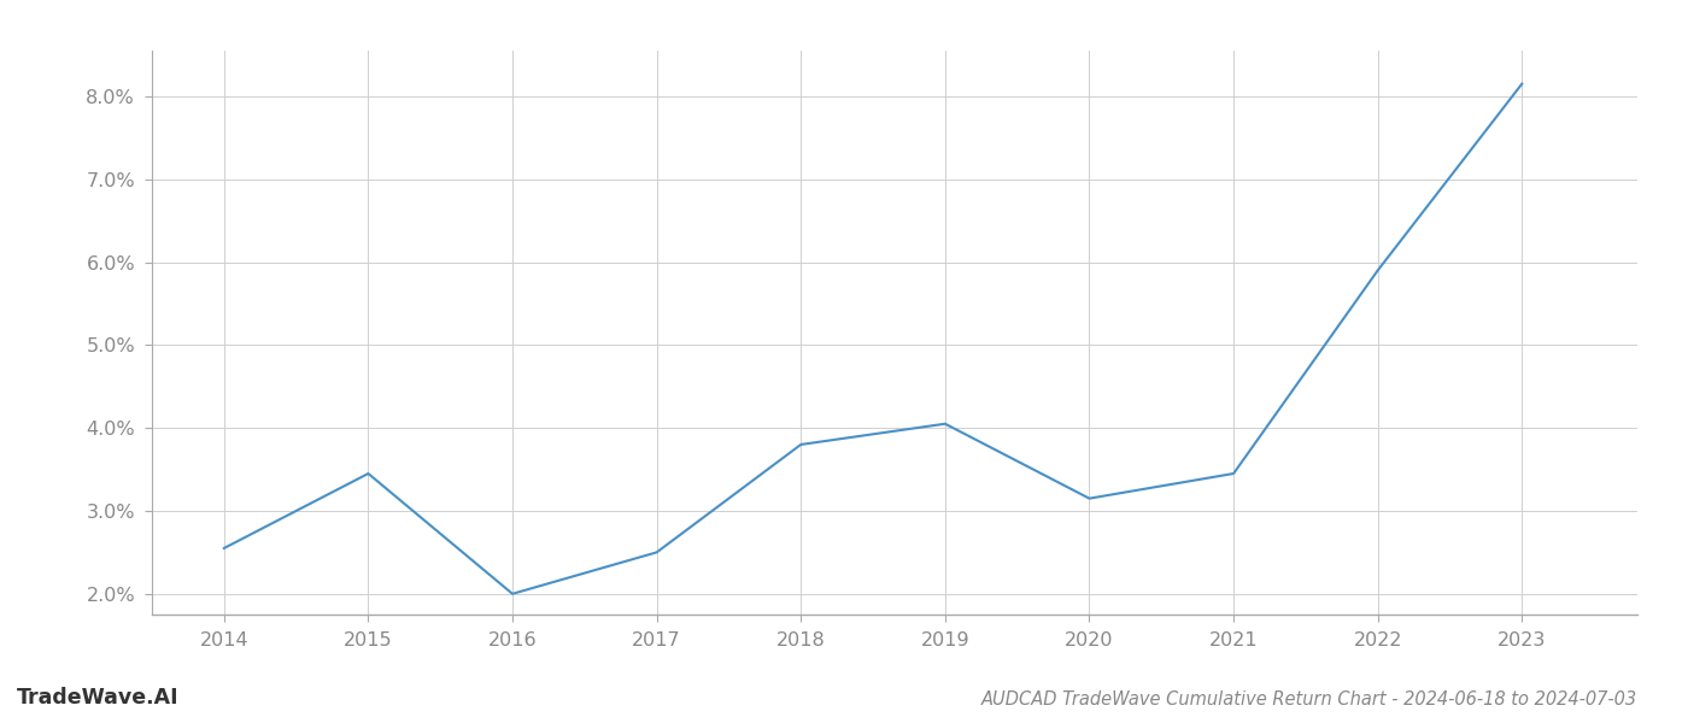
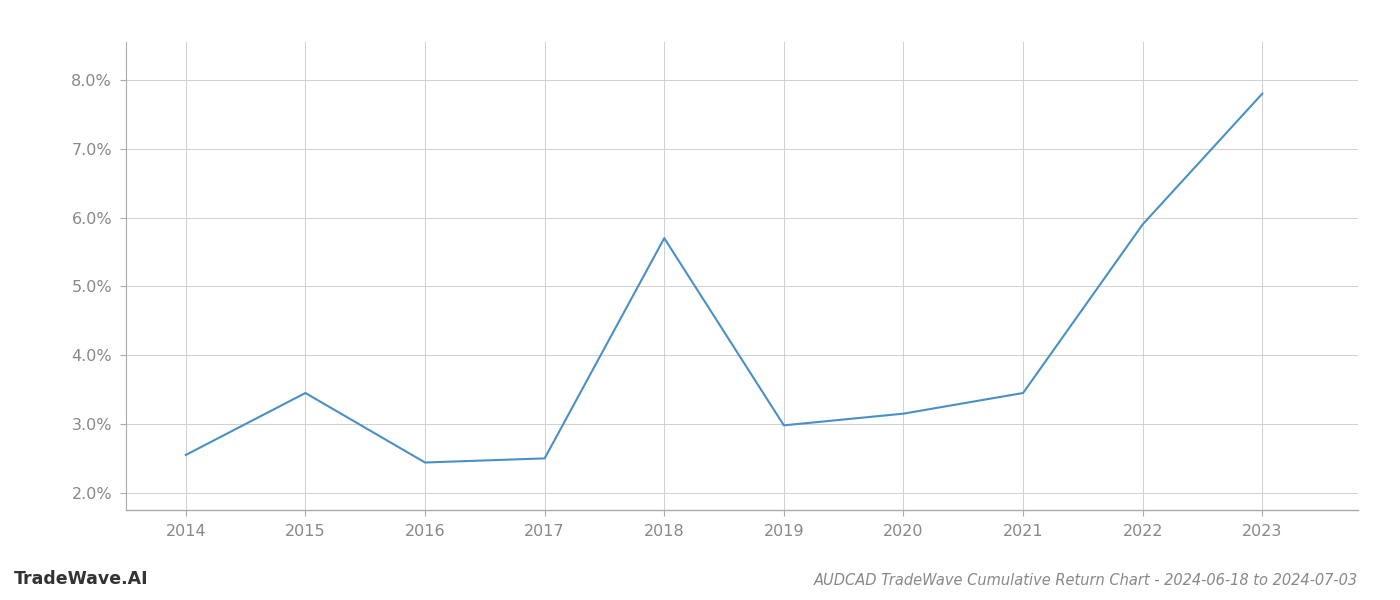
2016: 2.00% -> 2.44%
2018: 3.80% -> 5.70%
2019: 4.05% -> 2.98%
2023: 8.15% -> 7.80%
